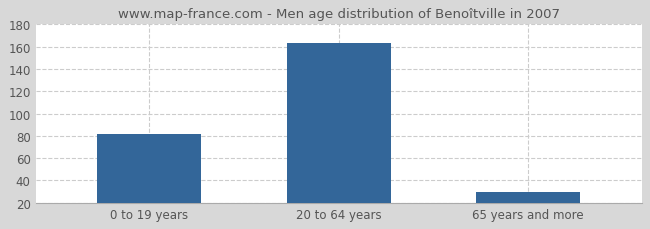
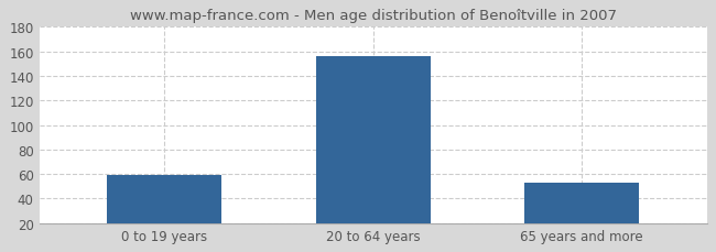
0 to 19 years: 82 -> 59
20 to 64 years: 163 -> 156
65 years and more: 30 -> 53
